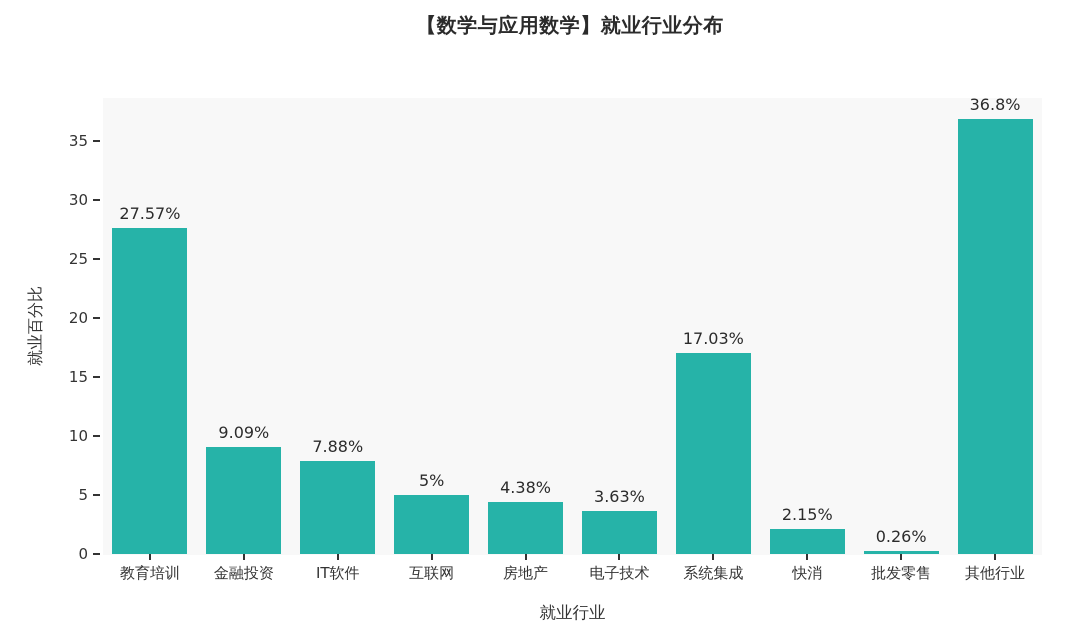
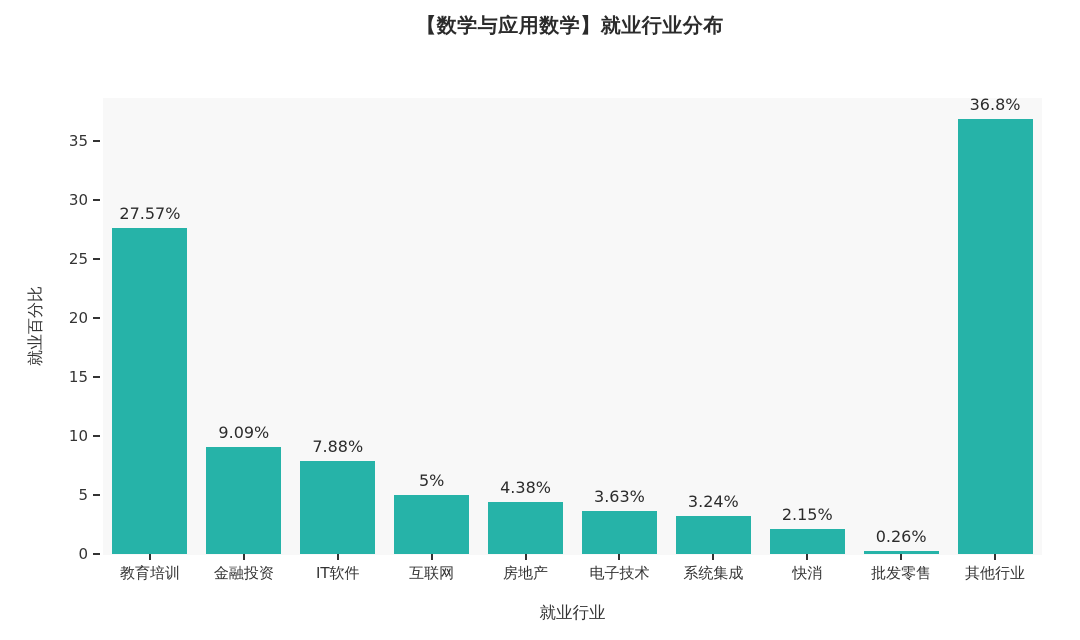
系统集成: 17.03% -> 3.24%
